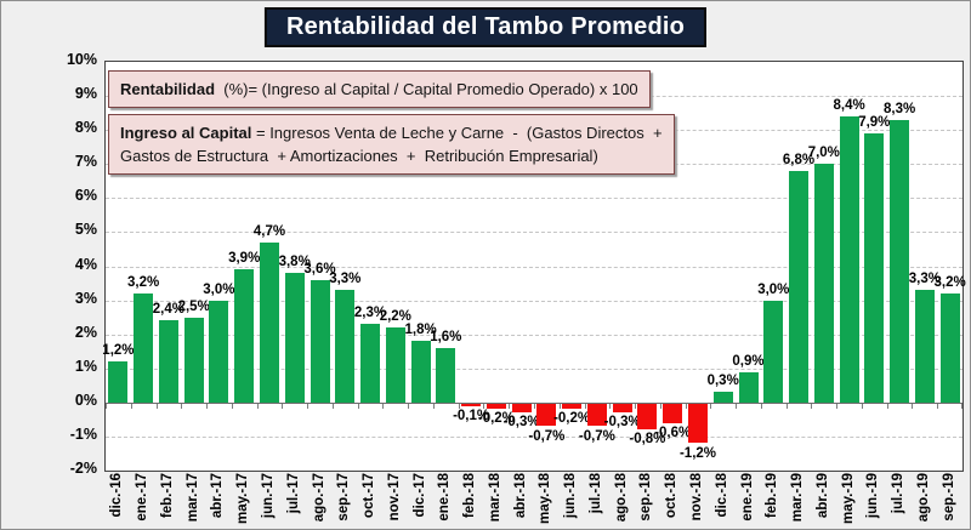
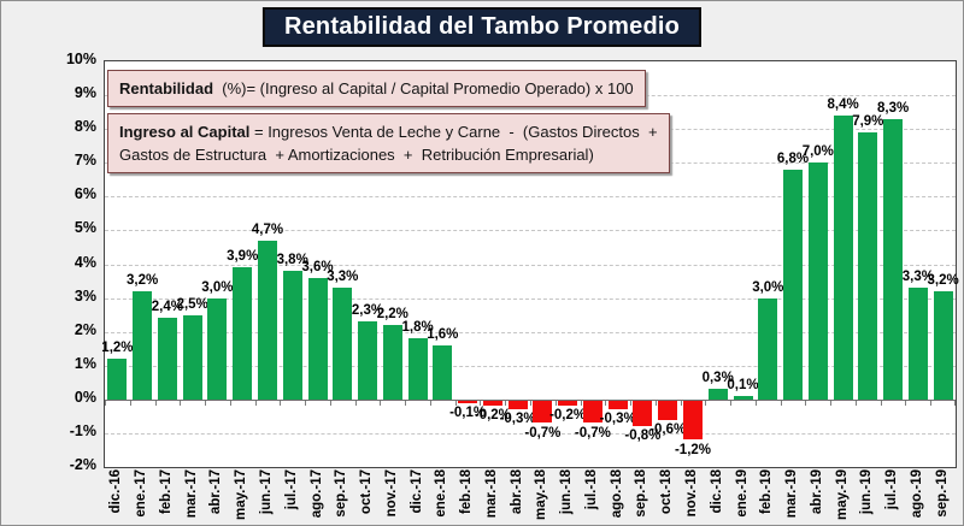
ene.-19: 0,9% -> 0,1%
